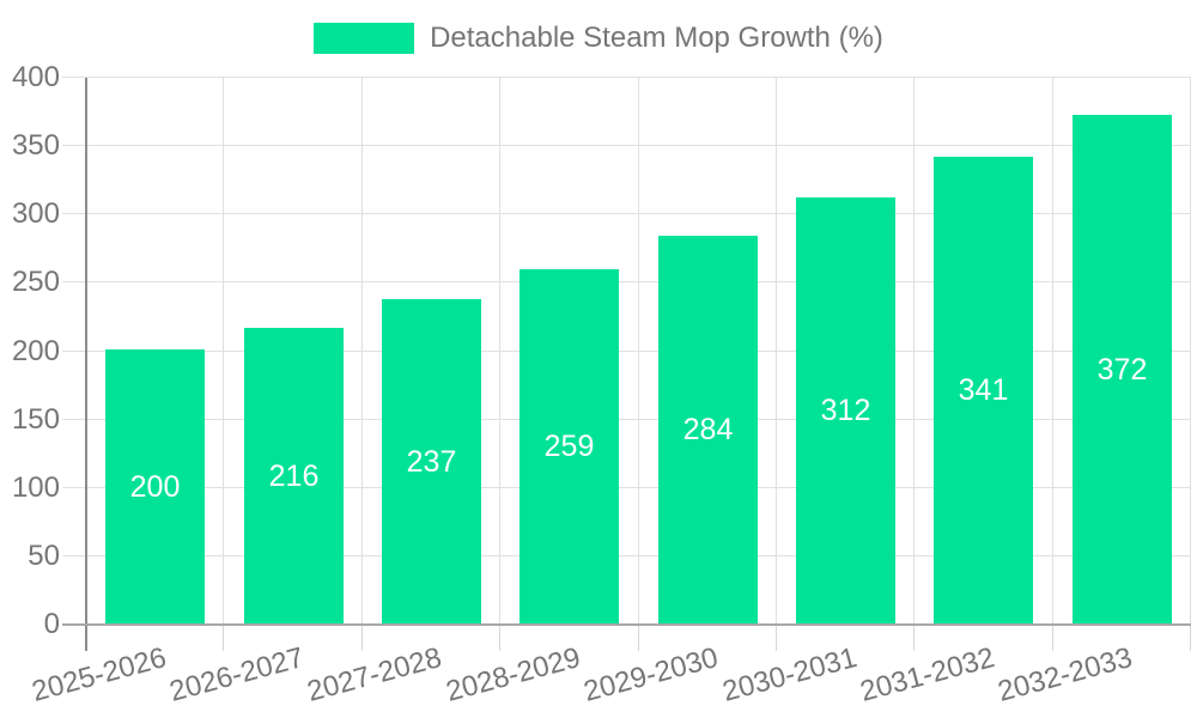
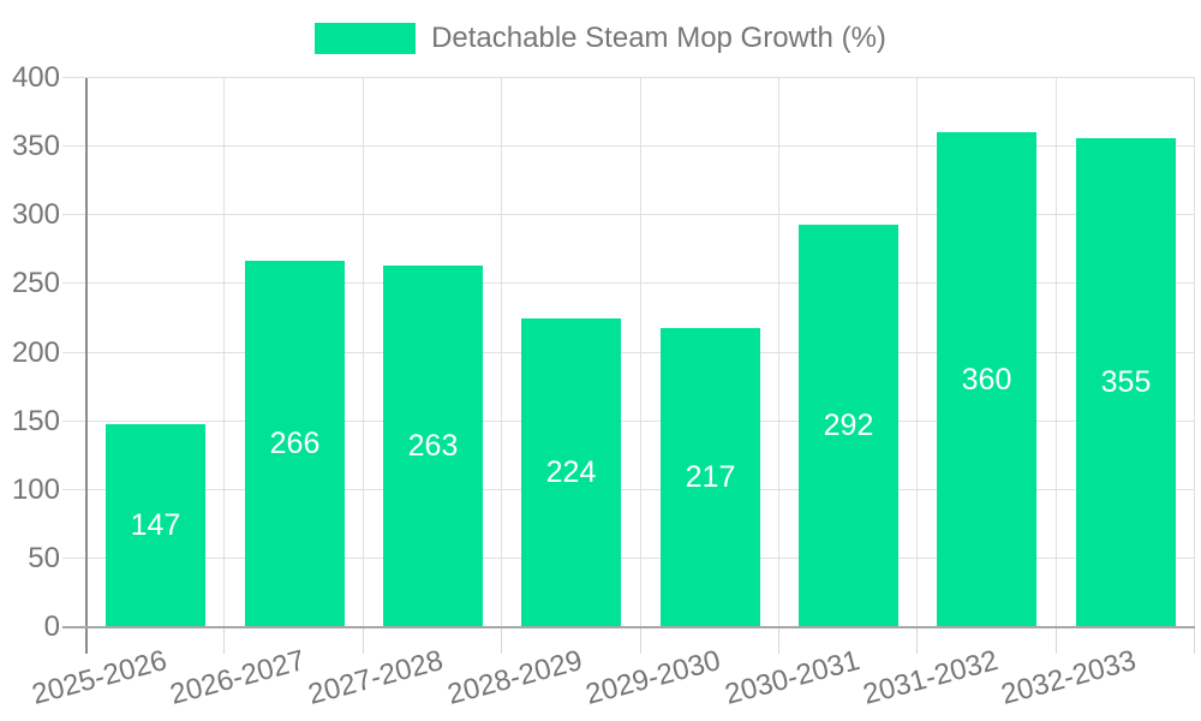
2025-2026: 200 -> 147
2026-2027: 216 -> 266
2027-2028: 237 -> 263
2028-2029: 259 -> 224
2029-2030: 284 -> 217
2030-2031: 312 -> 292
2031-2032: 341 -> 360
2032-2033: 372 -> 355
